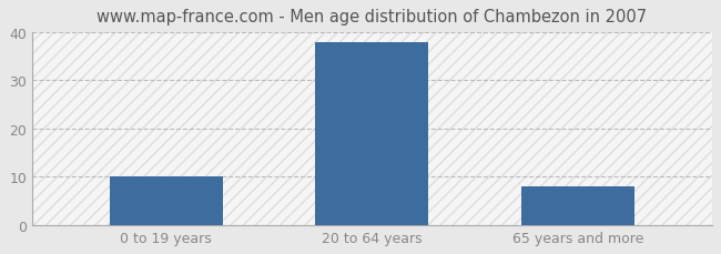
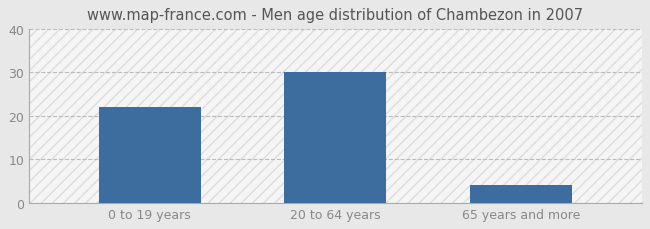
0 to 19 years: 10 -> 22
20 to 64 years: 38 -> 30
65 years and more: 8 -> 4
